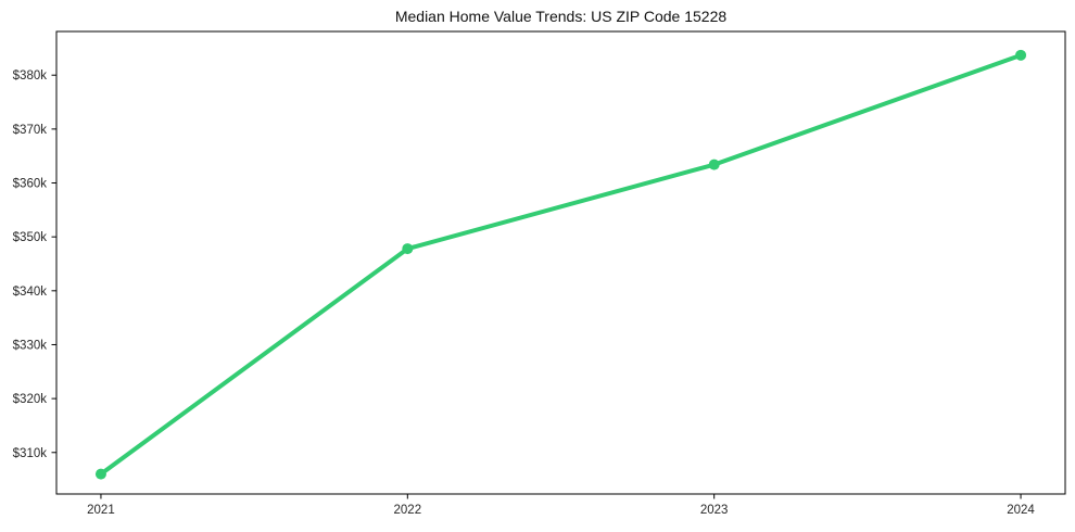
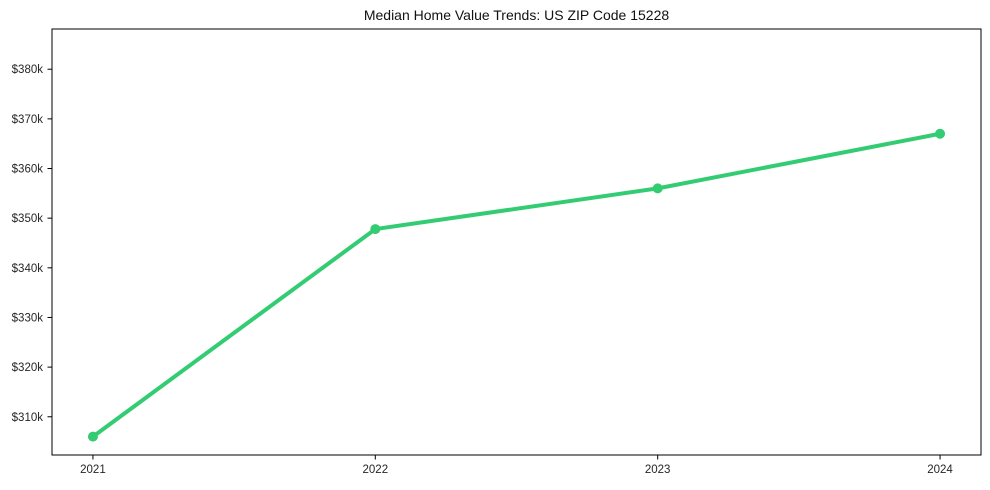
2023: $363k -> $356k
2024: $384k -> $367k
